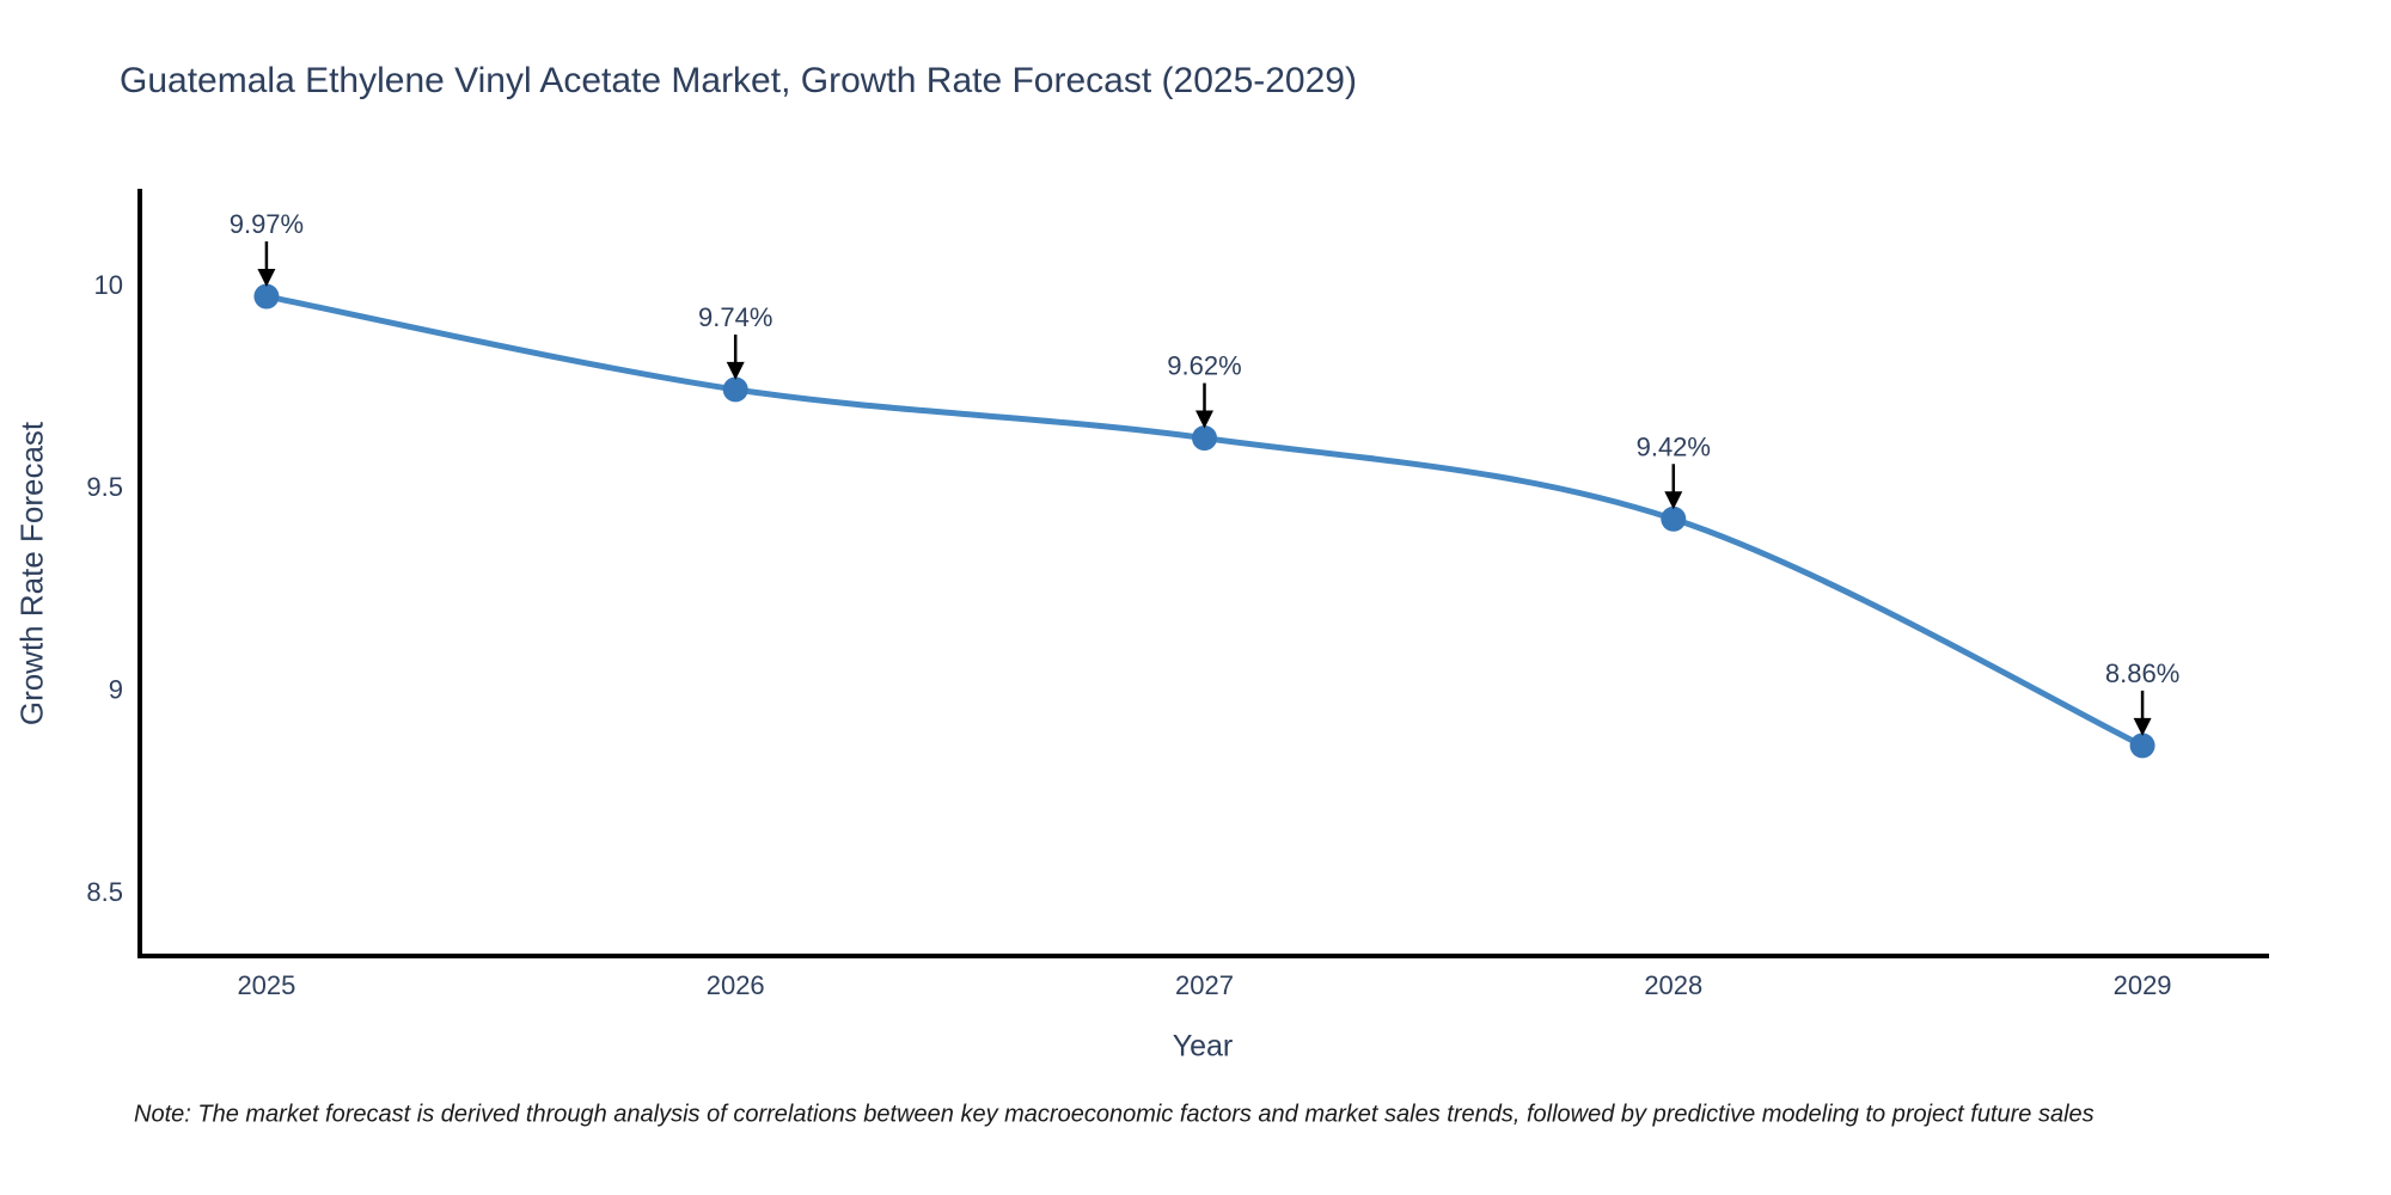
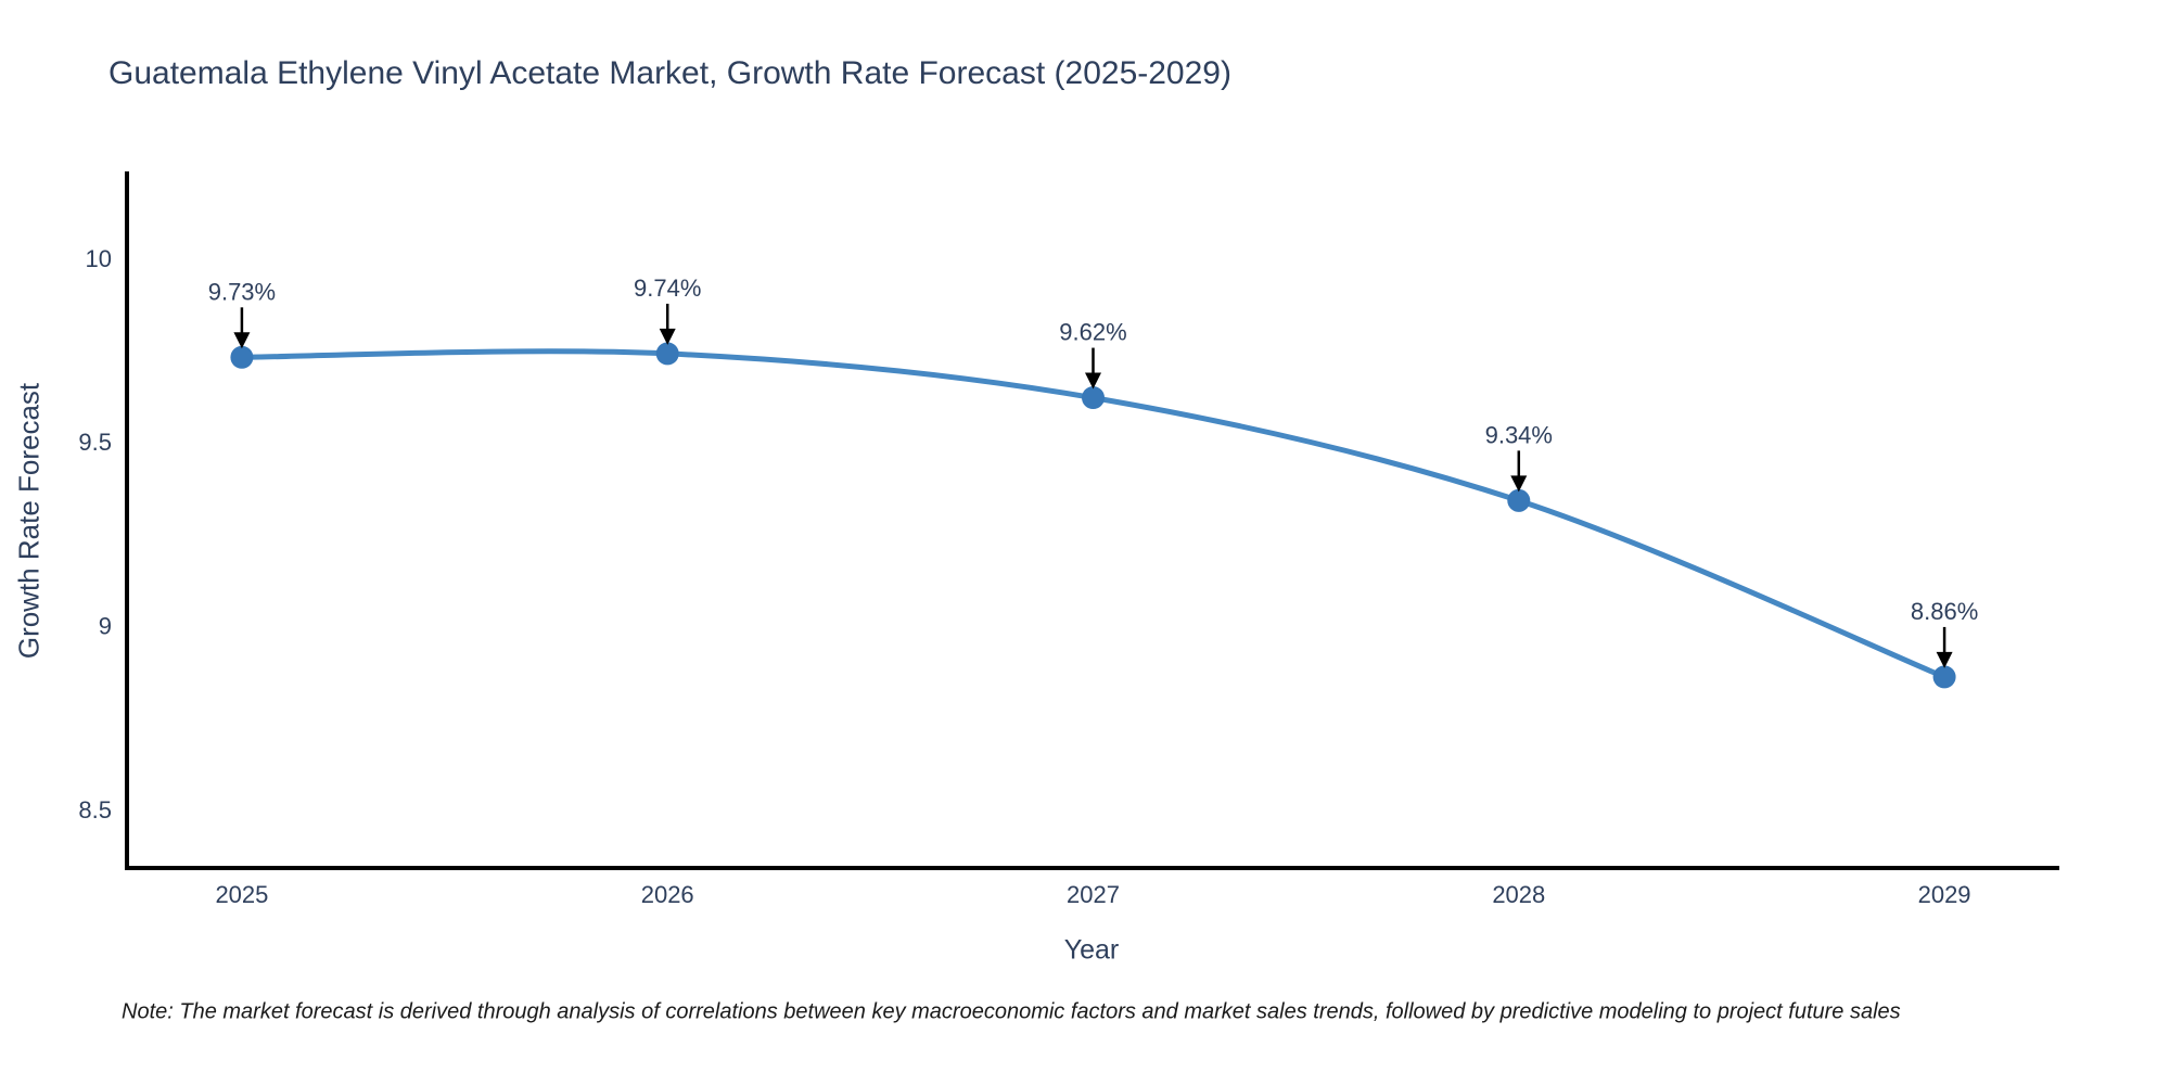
2025: 9.97% -> 9.73%
2028: 9.42% -> 9.34%
